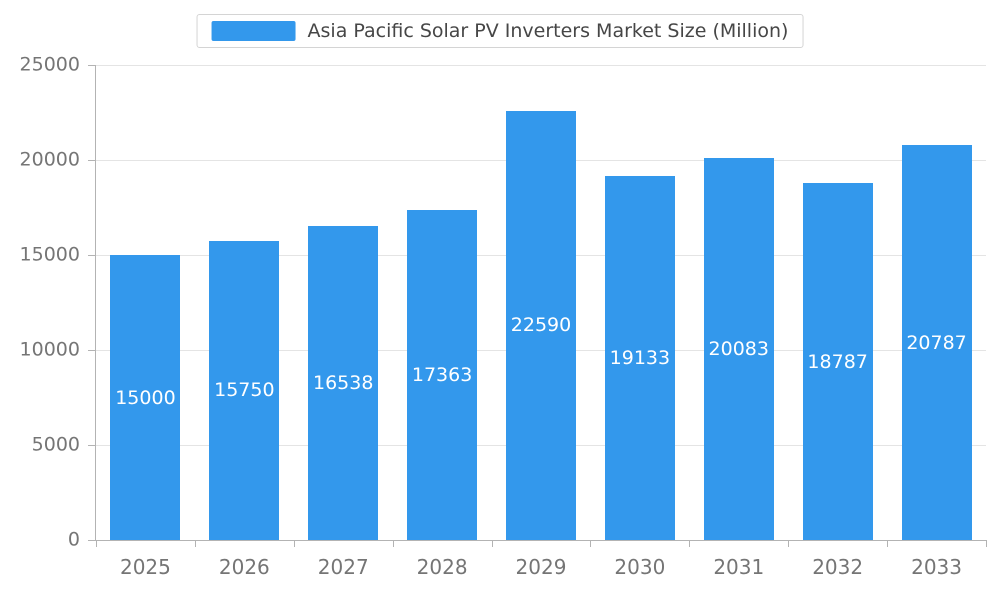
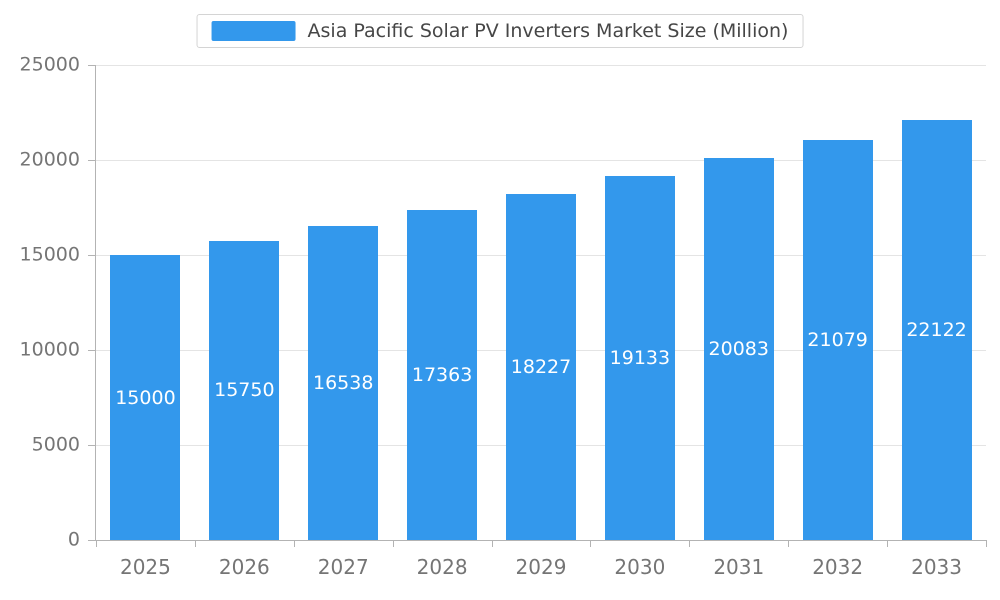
2029: 22590 -> 18227
2032: 18787 -> 21079
2033: 20787 -> 22122
